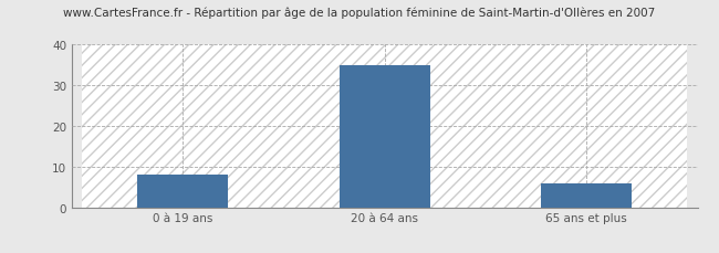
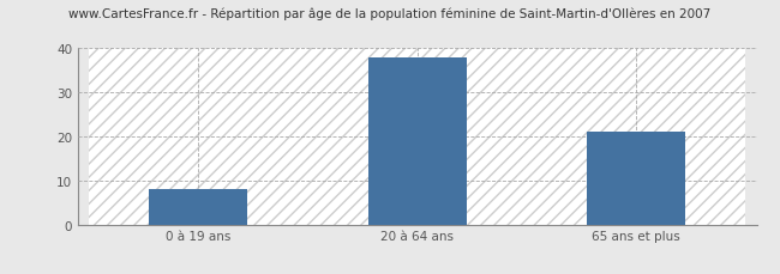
20 à 64 ans: 35 -> 38
65 ans et plus: 6 -> 21
